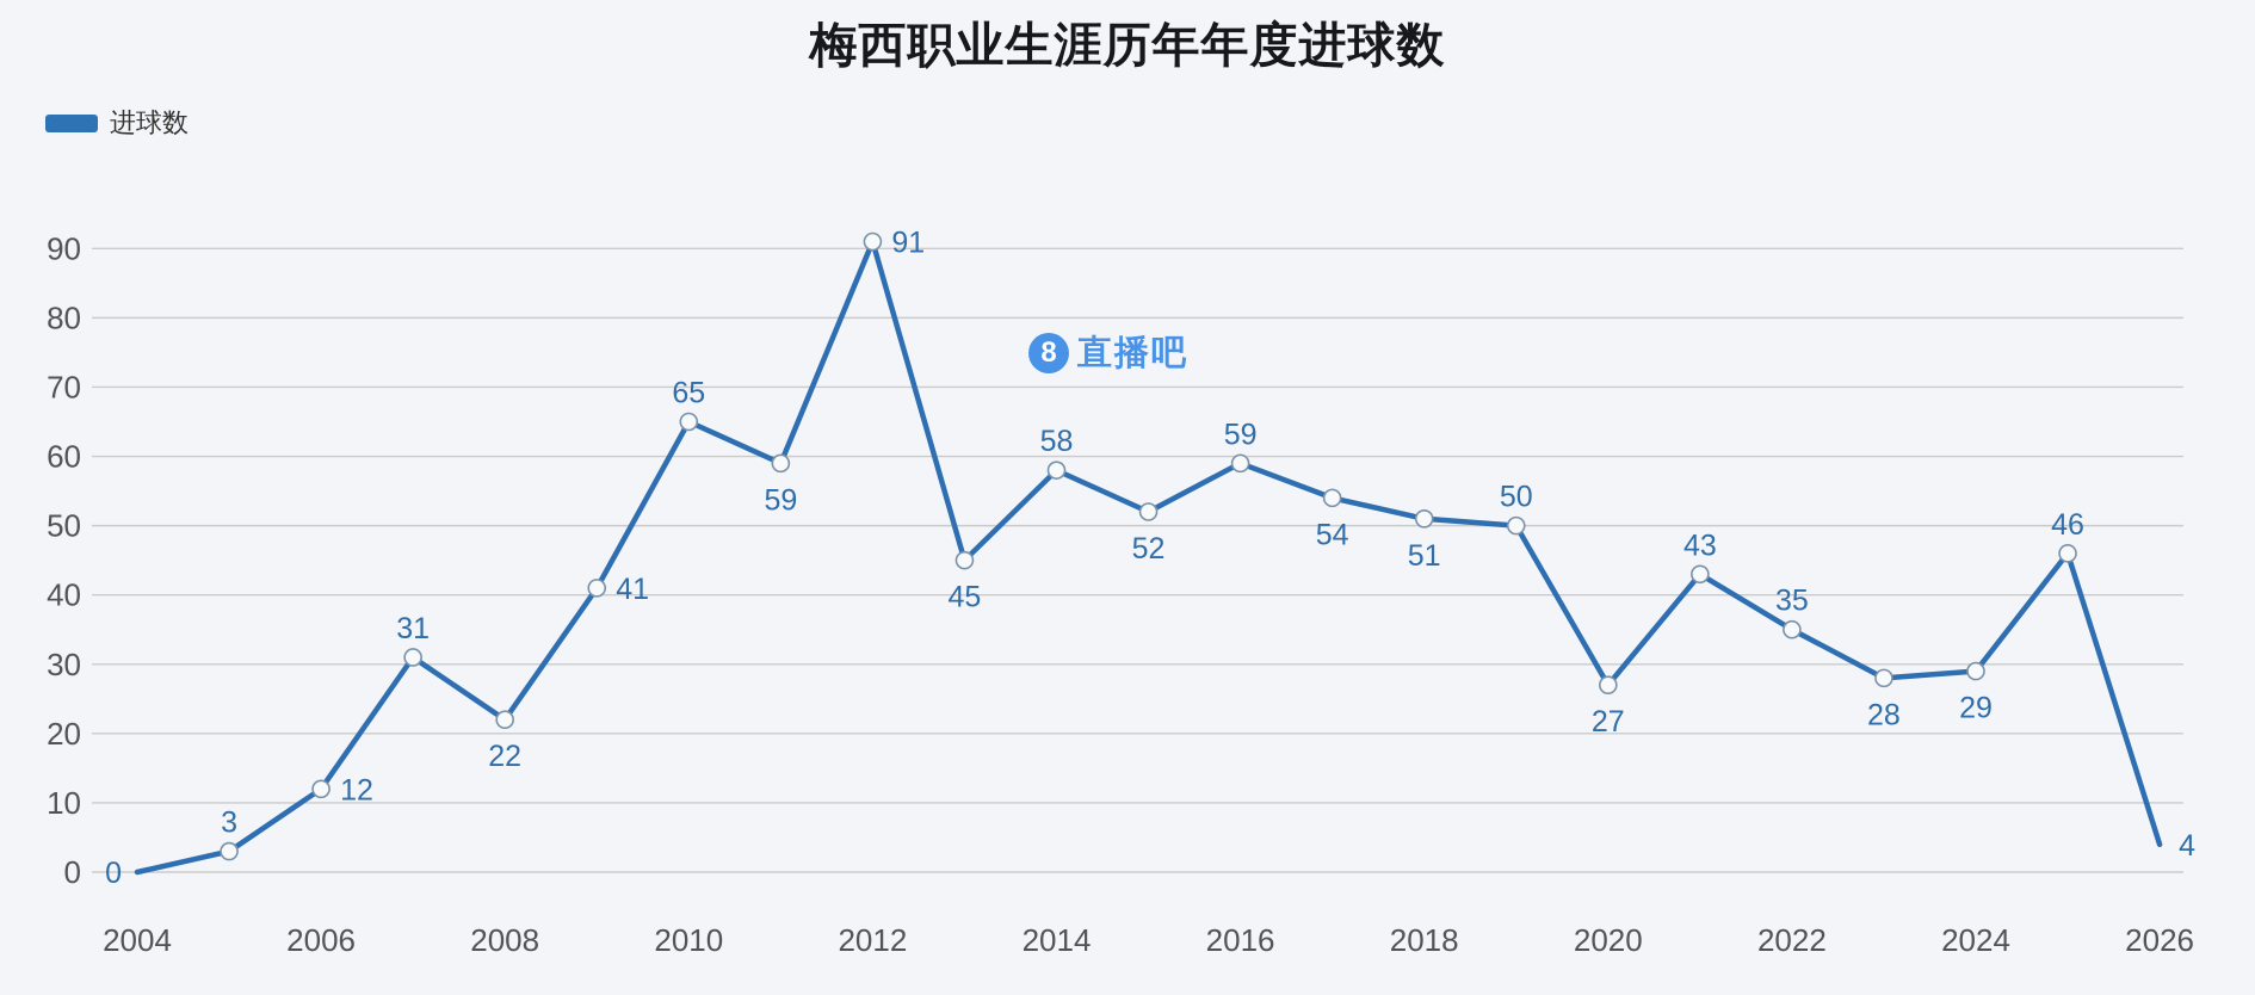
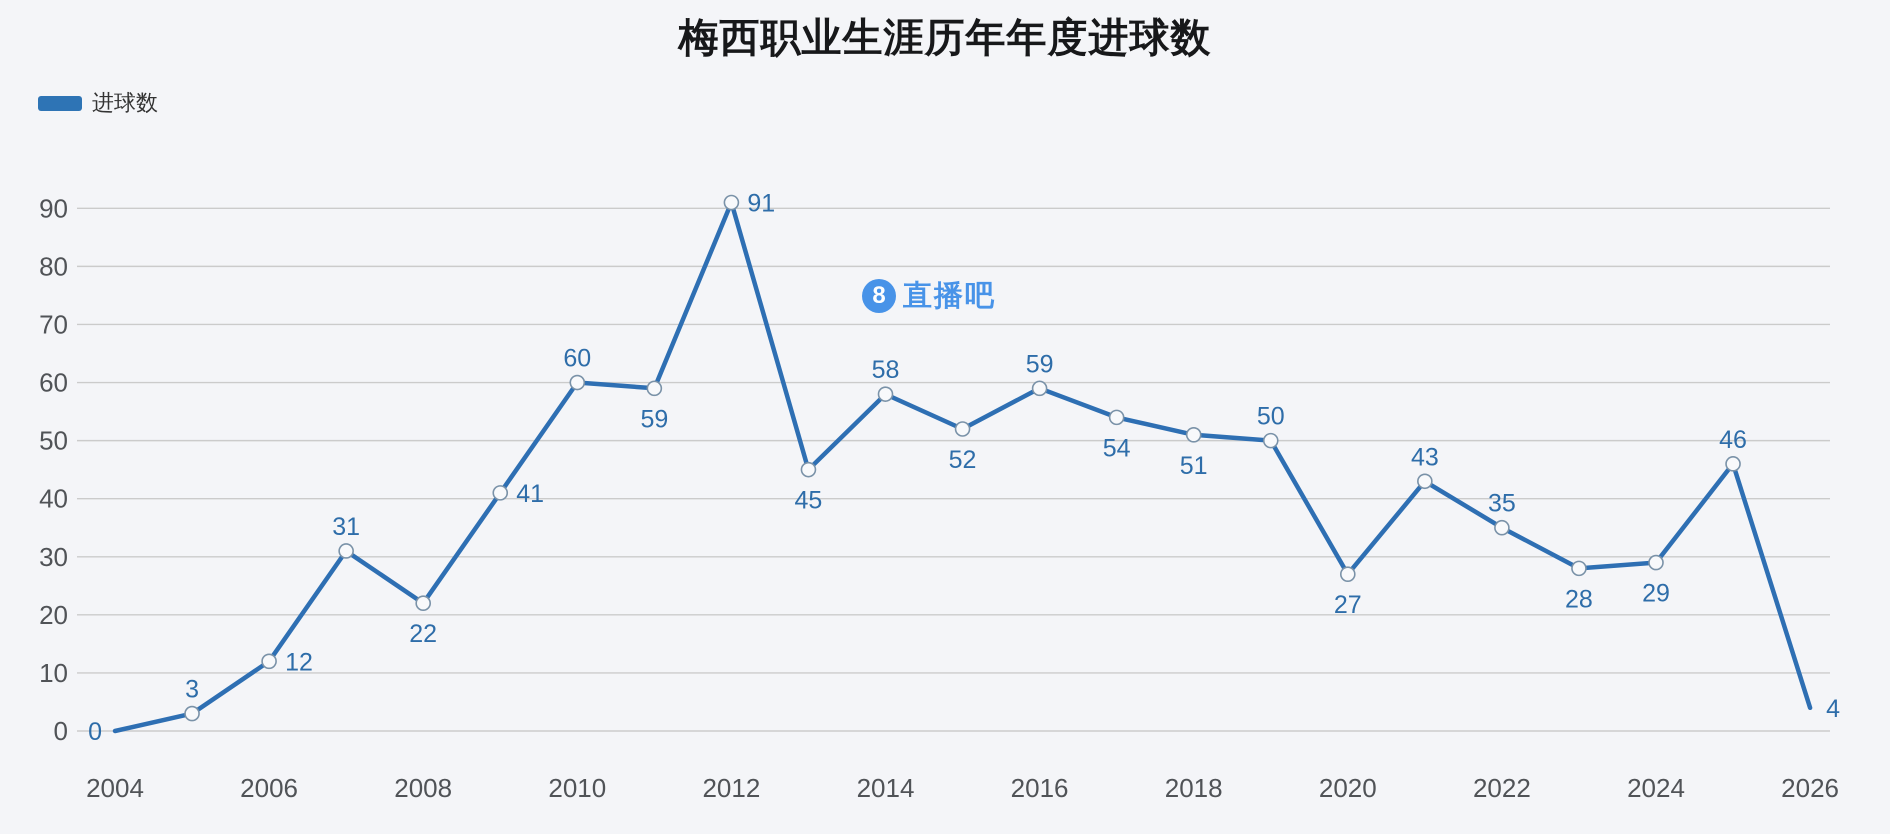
2010: 65 -> 60
